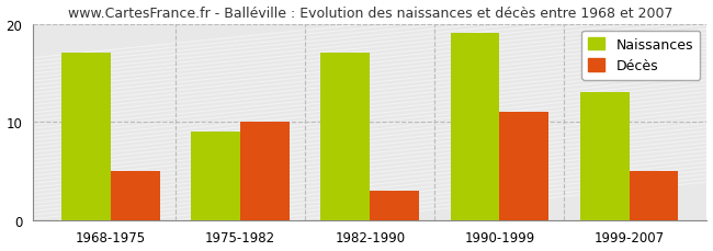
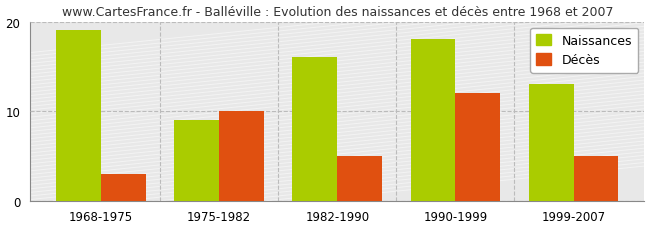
Naissances/1968-1975: 17 -> 19
Décès/1968-1975: 5 -> 3
Naissances/1982-1990: 17 -> 16
Décès/1982-1990: 3 -> 5
Naissances/1990-1999: 19 -> 18
Décès/1990-1999: 11 -> 12
